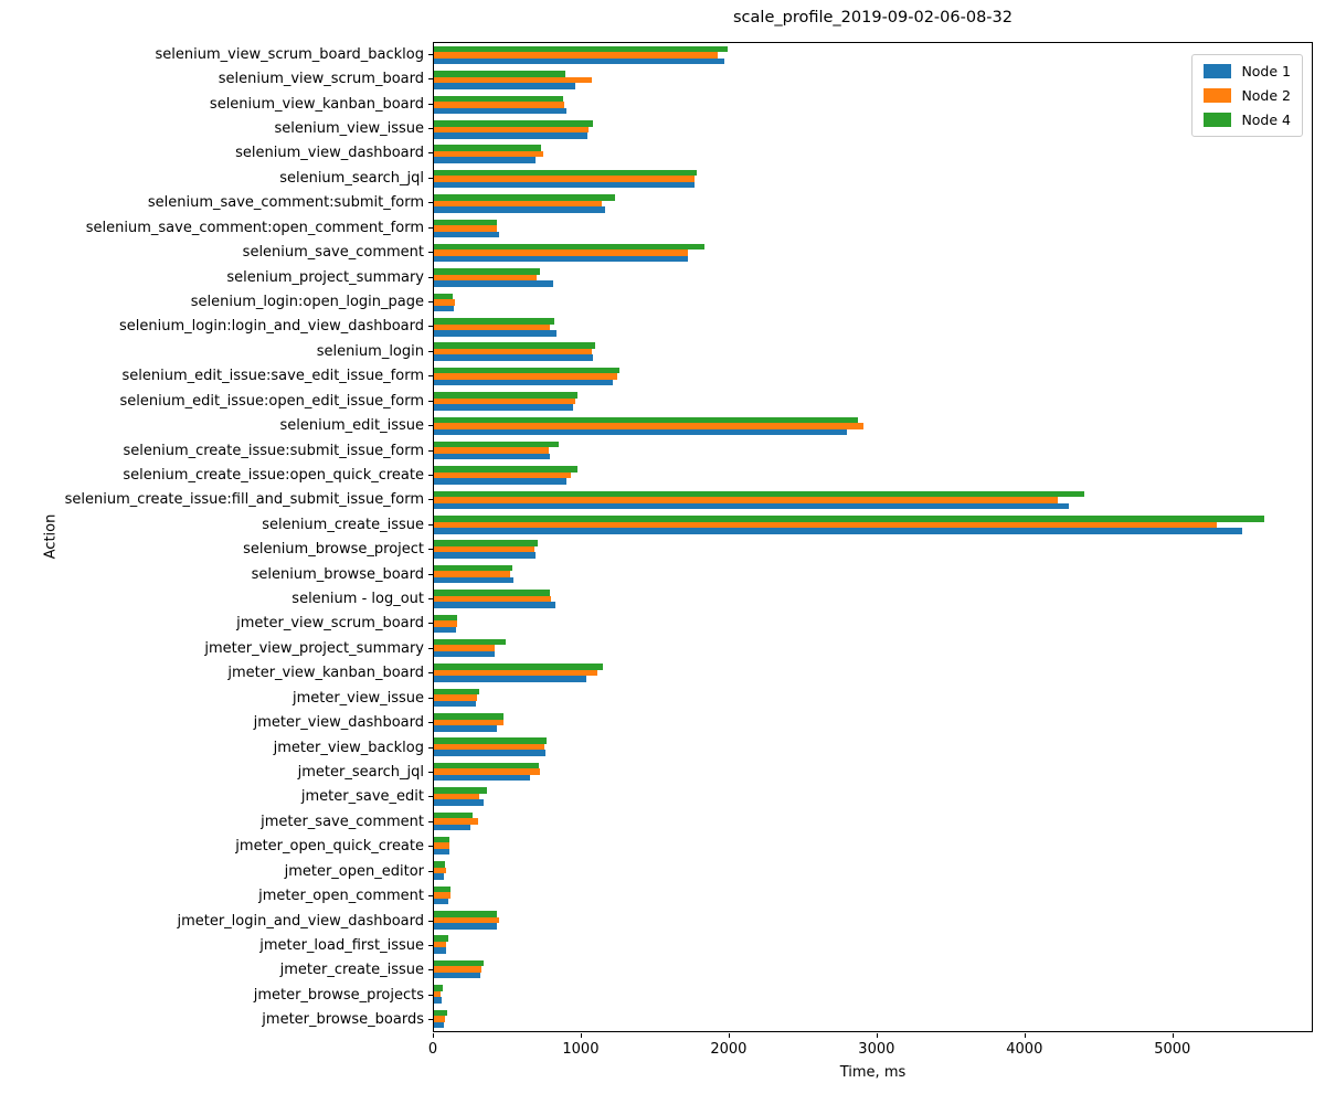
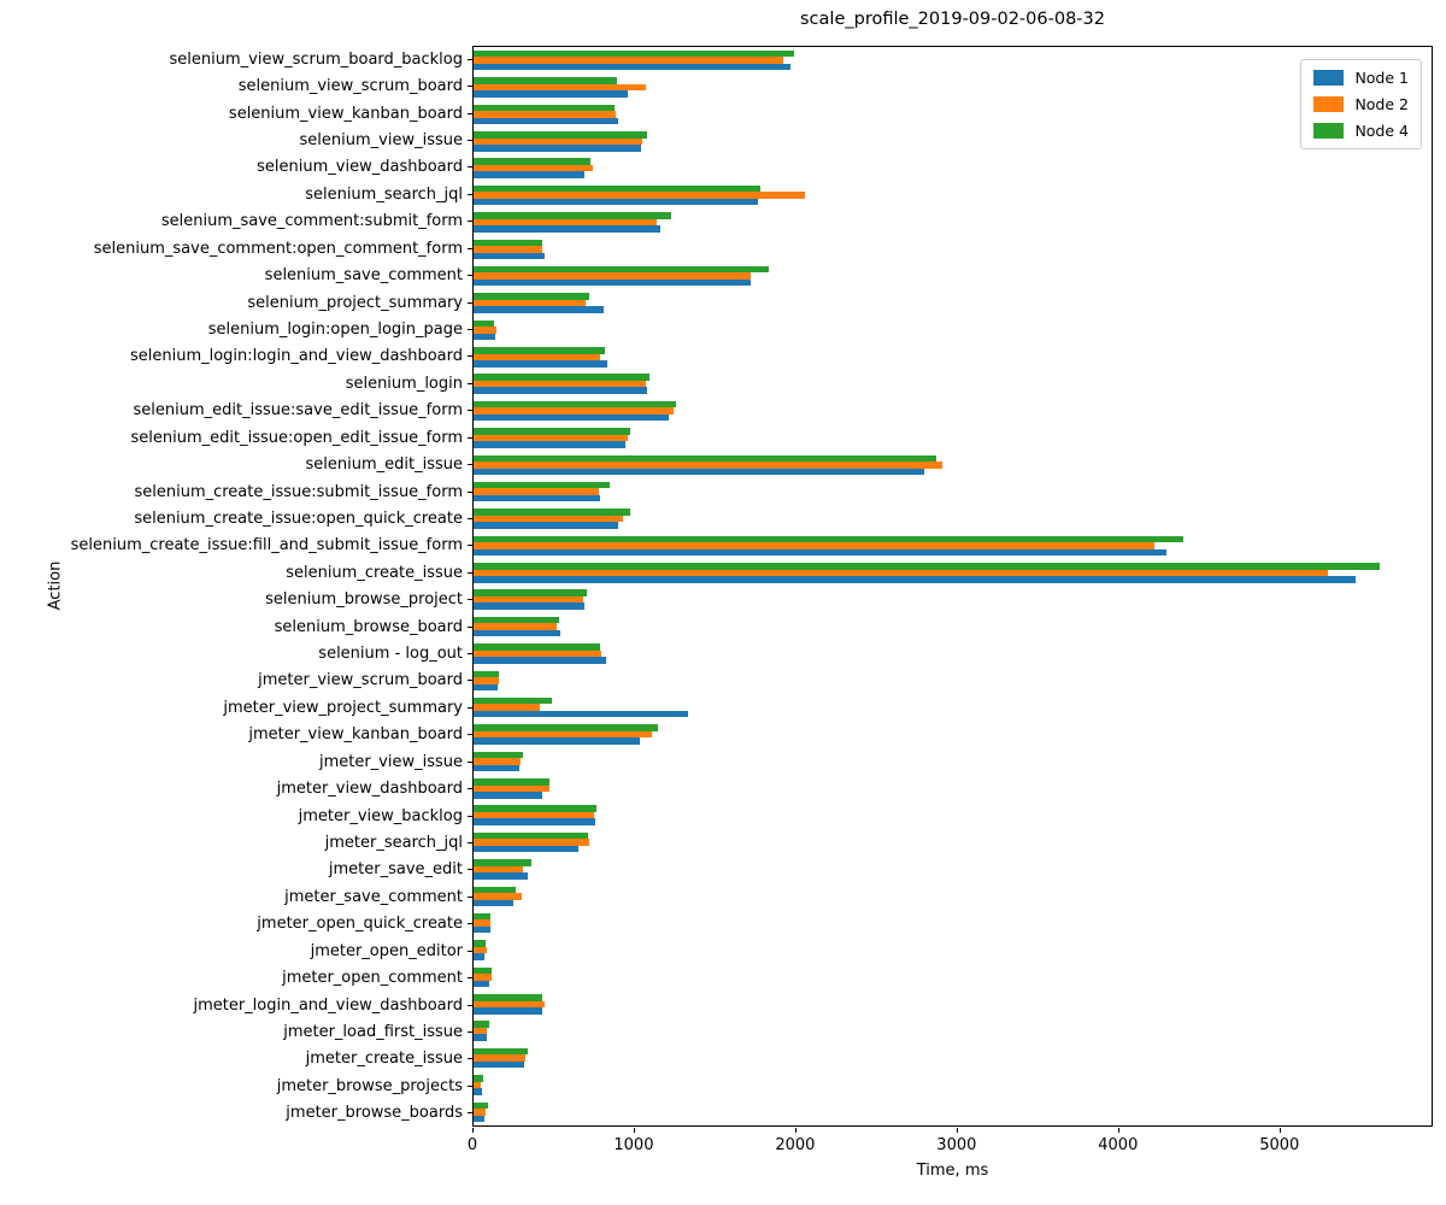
Node 2/selenium_search_jql: 1770 -> 2060
Node 1/jmeter_view_project_summary: 410 -> 1330
